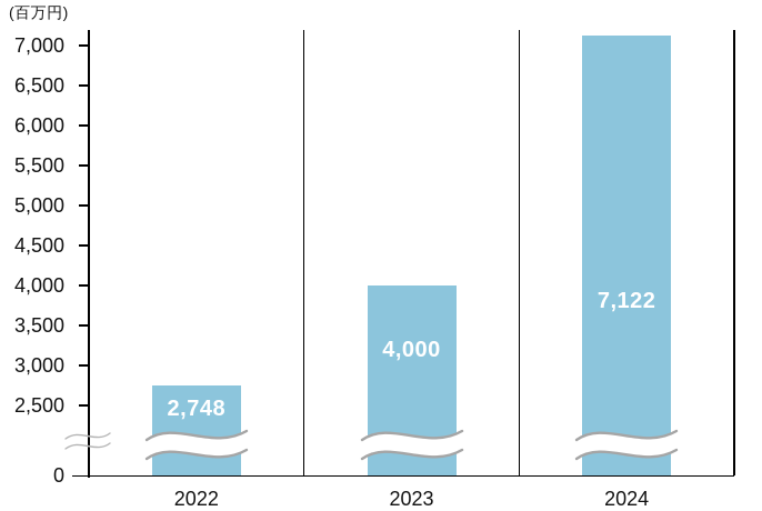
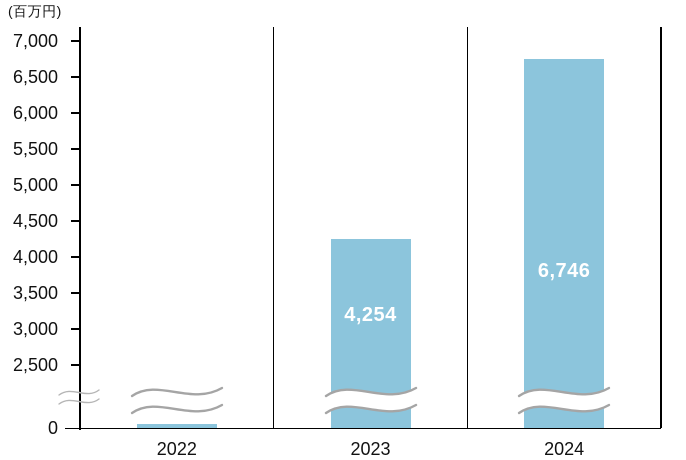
2022: 2,748 -> 1,678
2023: 4,000 -> 4,254
2024: 7,122 -> 6,746
